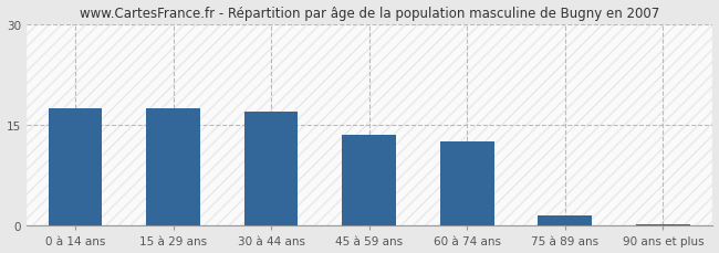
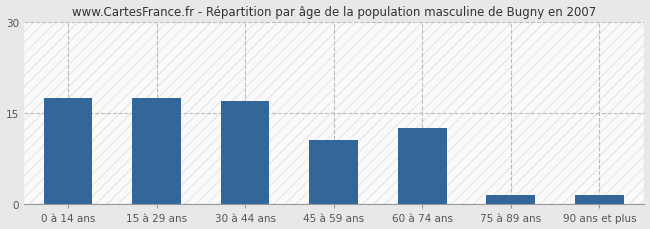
45 à 59 ans: 13.5 -> 10.6
90 ans et plus: 0.2 -> 1.6
